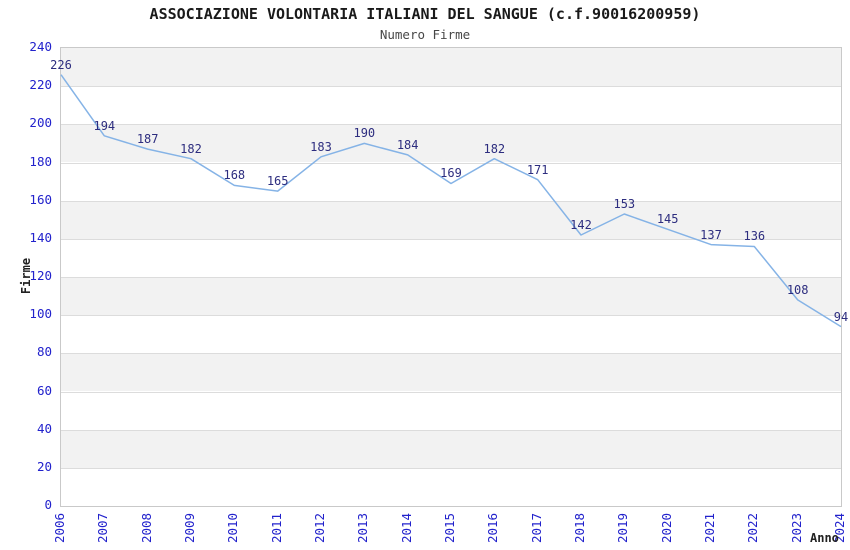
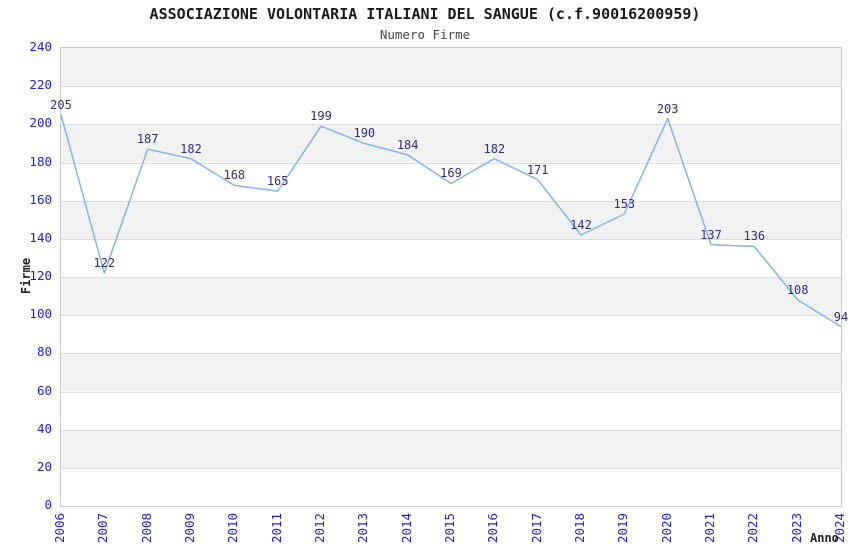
2006: 226 -> 205
2007: 194 -> 122
2012: 183 -> 199
2020: 145 -> 203
